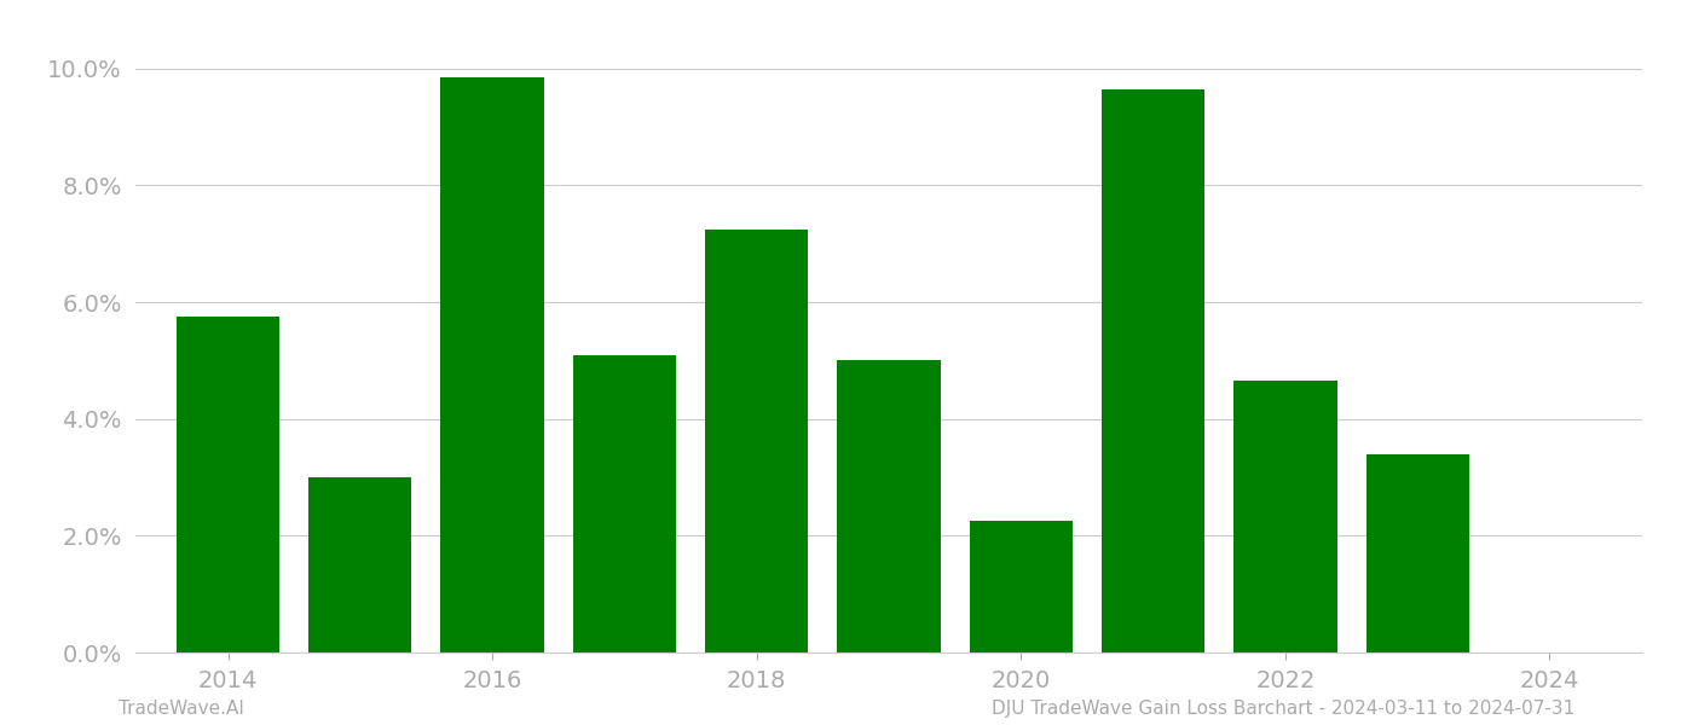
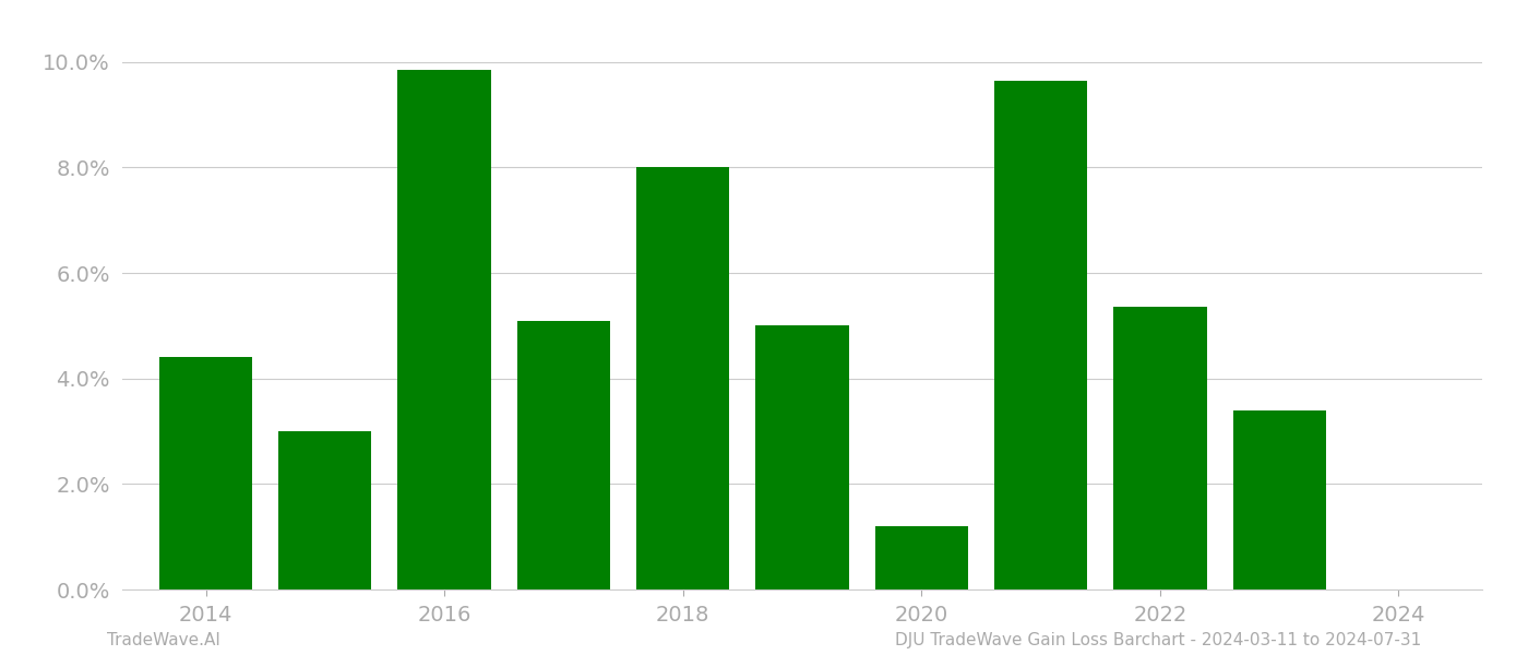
2014: 5.75% -> 4.40%
2018: 7.25% -> 8.00%
2020: 2.25% -> 1.20%
2022: 4.65% -> 5.35%
